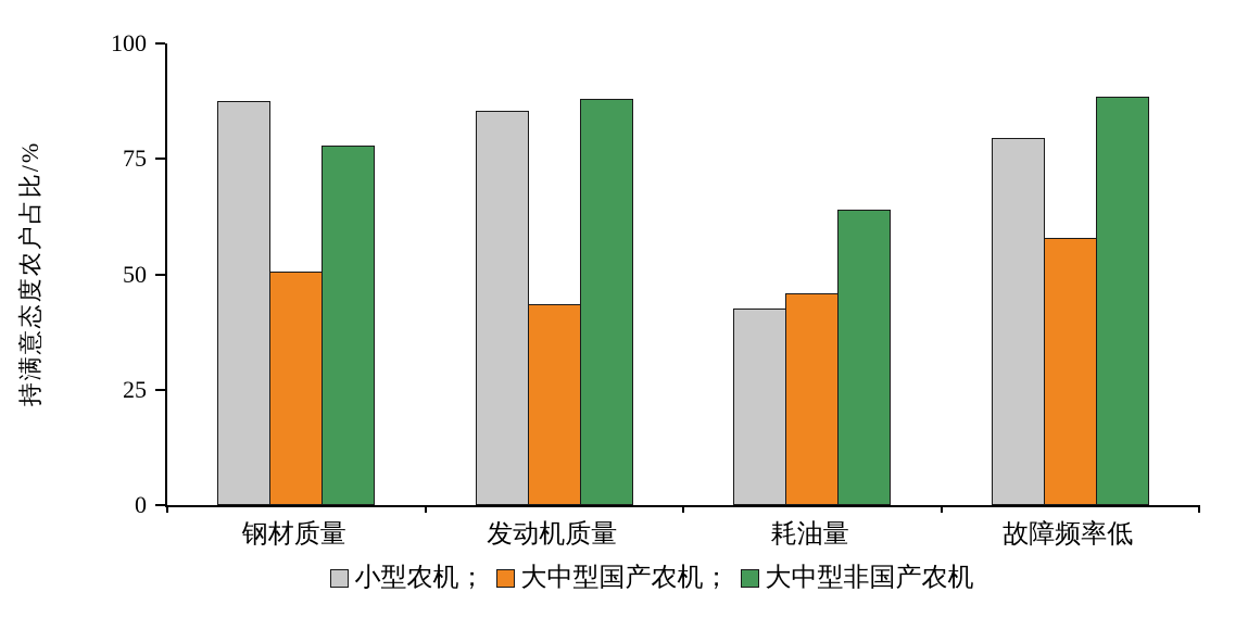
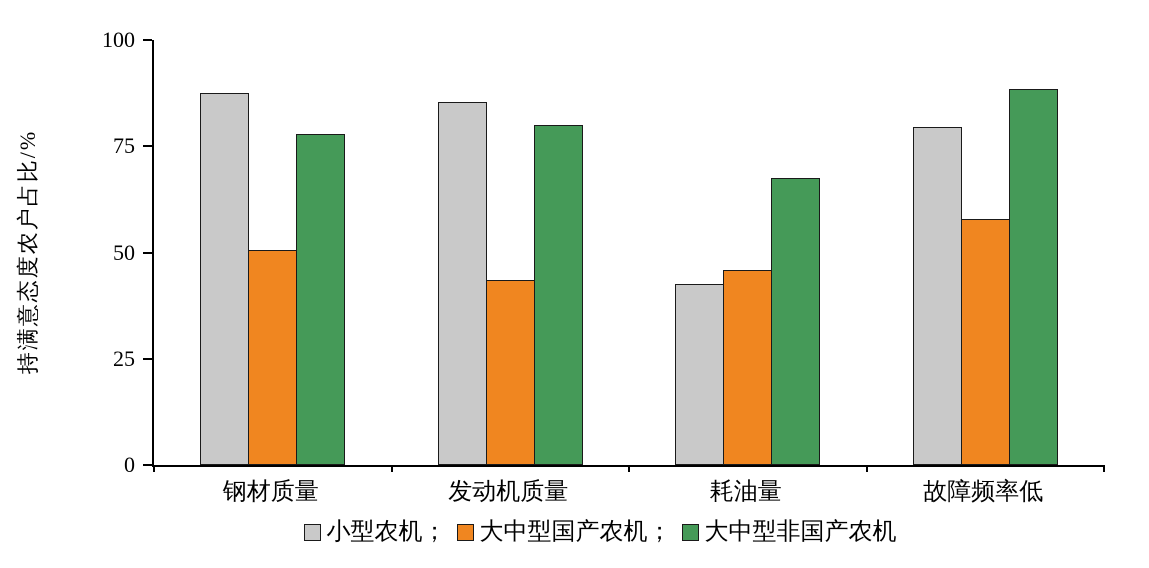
大中型非国产农机/发动机质量: 88 -> 80
大中型非国产农机/耗油量: 64 -> 68
